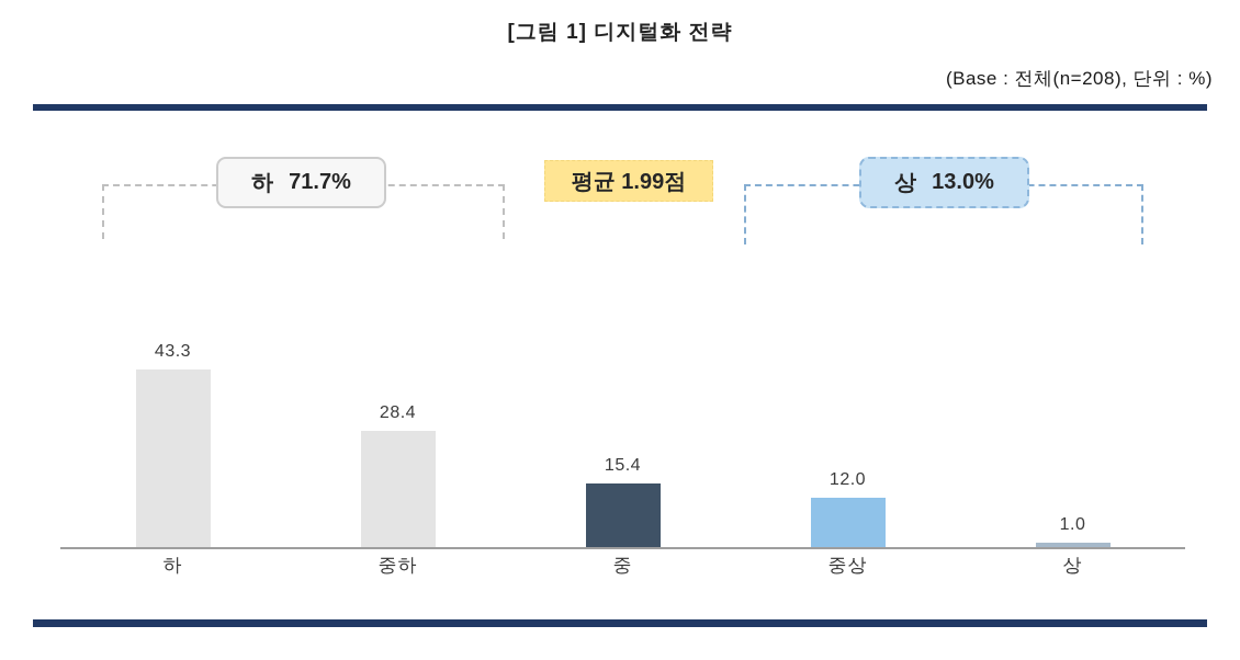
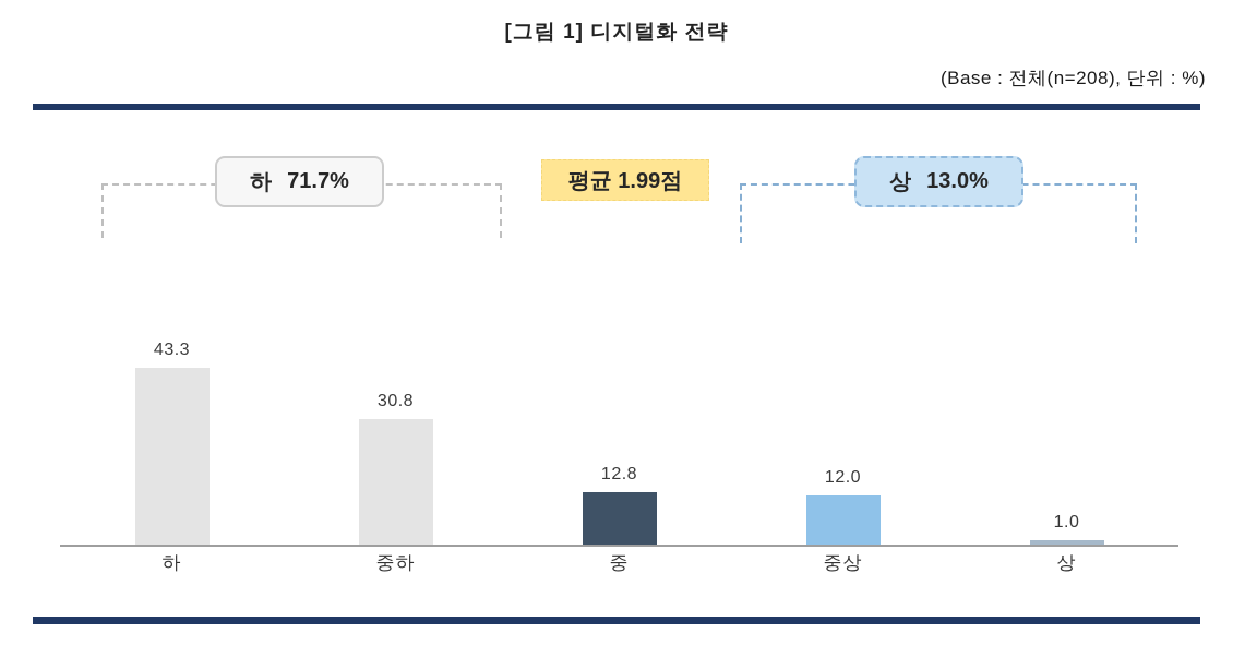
중하: 28.4 -> 30.8
중: 15.4 -> 12.8
